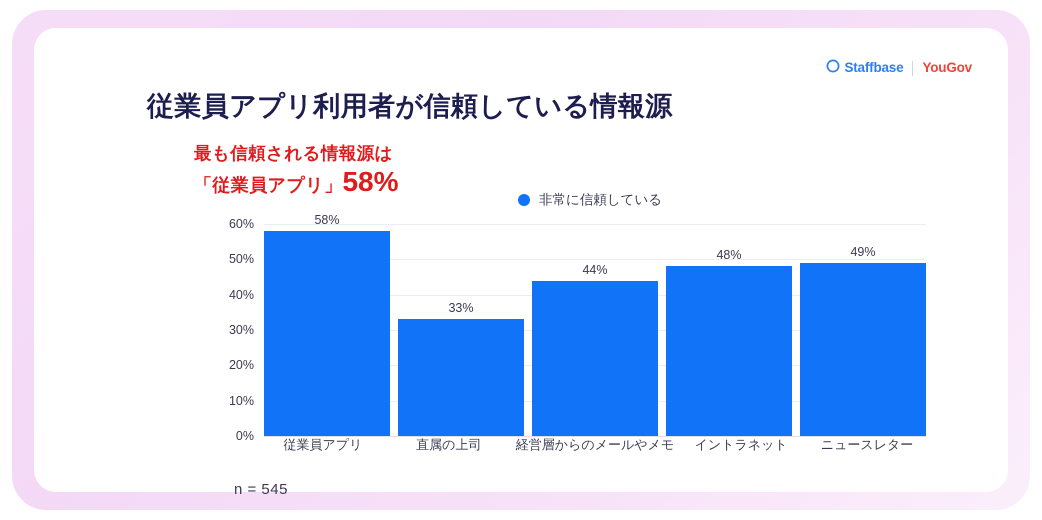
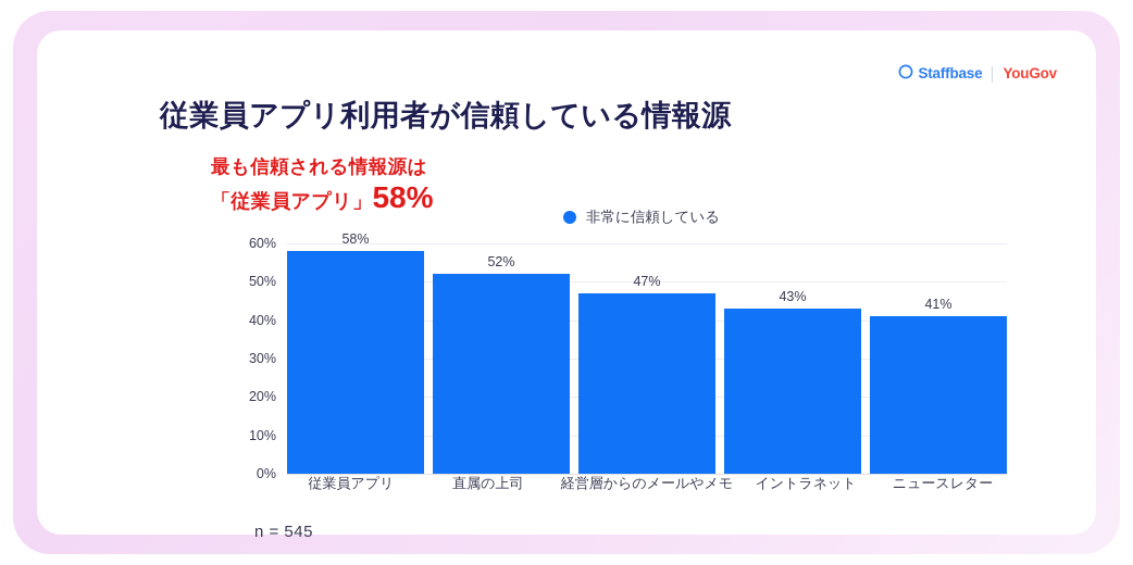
直属の上司: 33% -> 52%
経営層からのメールやメモ: 44% -> 47%
イントラネット: 48% -> 43%
ニュースレター: 49% -> 41%
